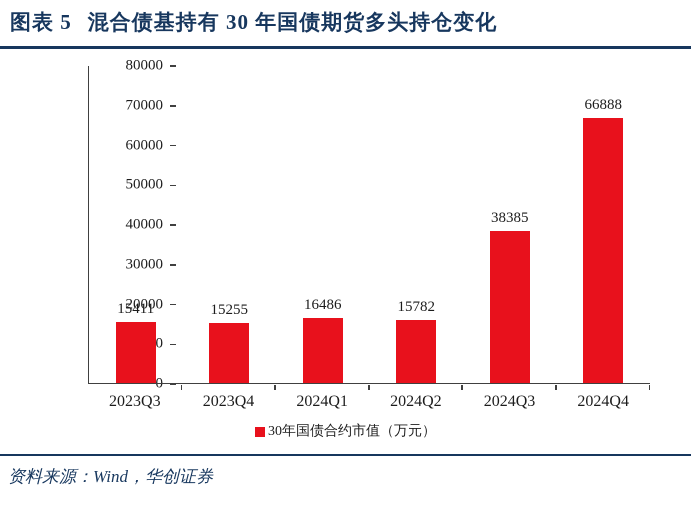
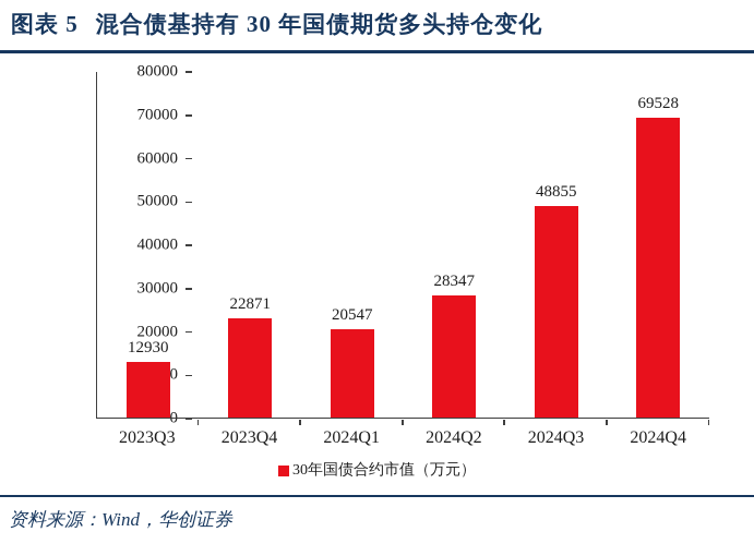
2023Q3: 15411 -> 12930
2023Q4: 15255 -> 22871
2024Q1: 16486 -> 20547
2024Q2: 15782 -> 28347
2024Q3: 38385 -> 48855
2024Q4: 66888 -> 69528
